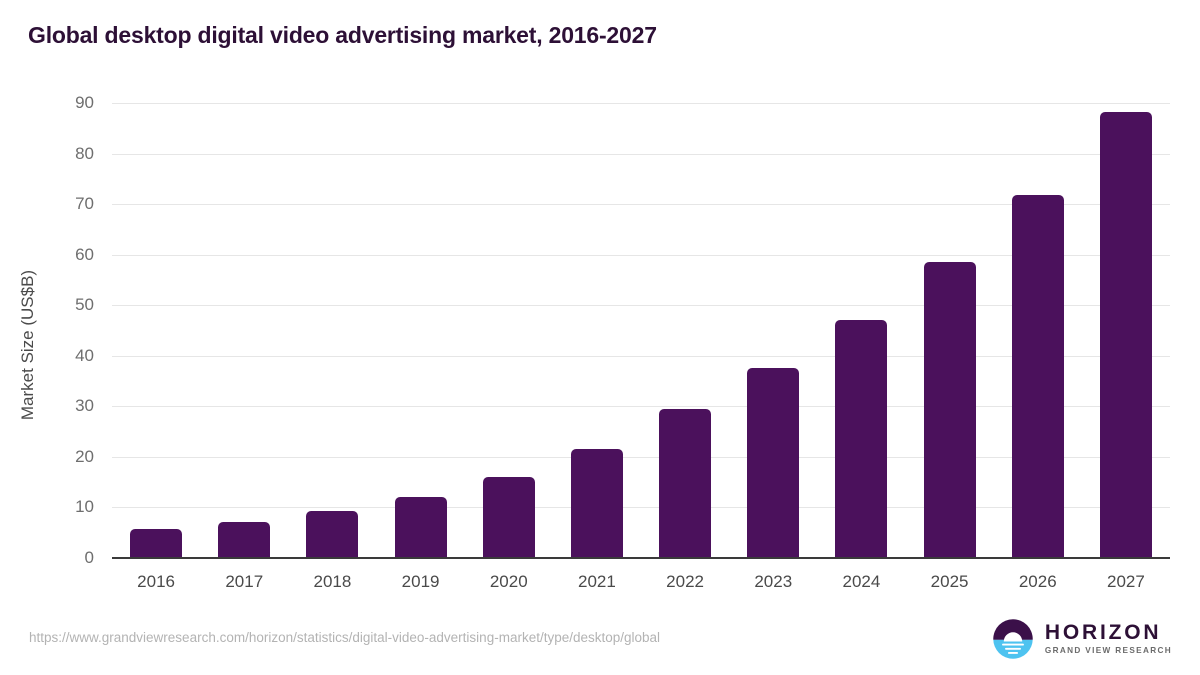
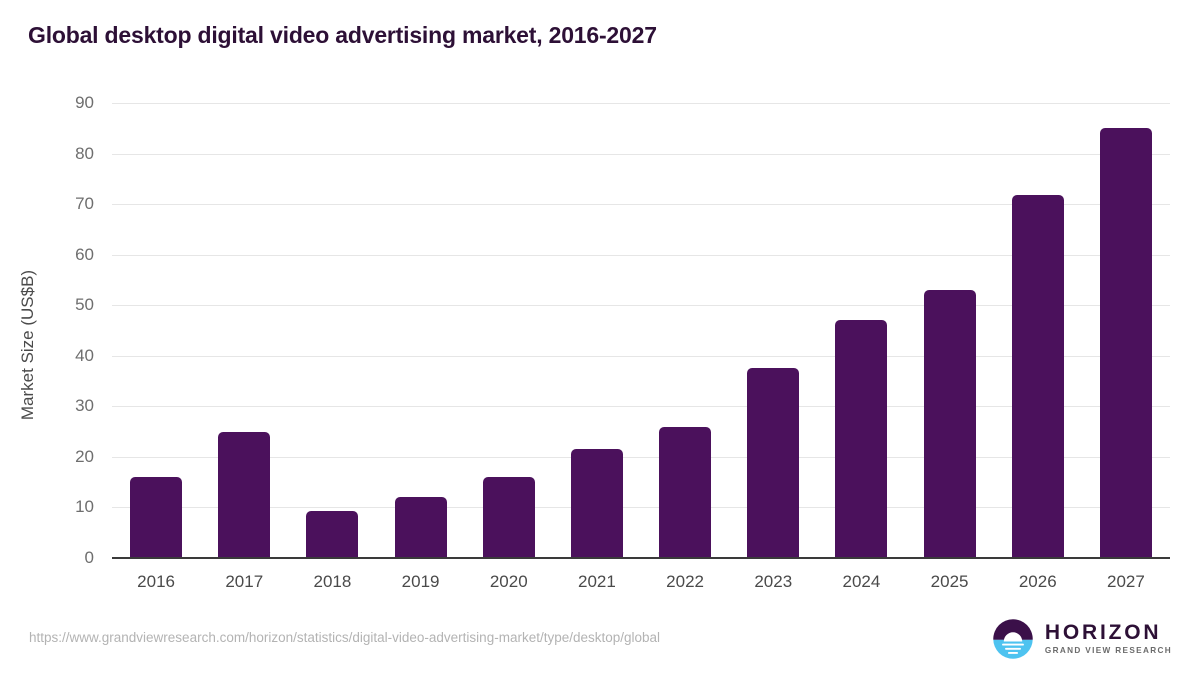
2016: 6 -> 16
2017: 7 -> 25
2022: 30 -> 26
2025: 58 -> 53
2027: 88 -> 85
